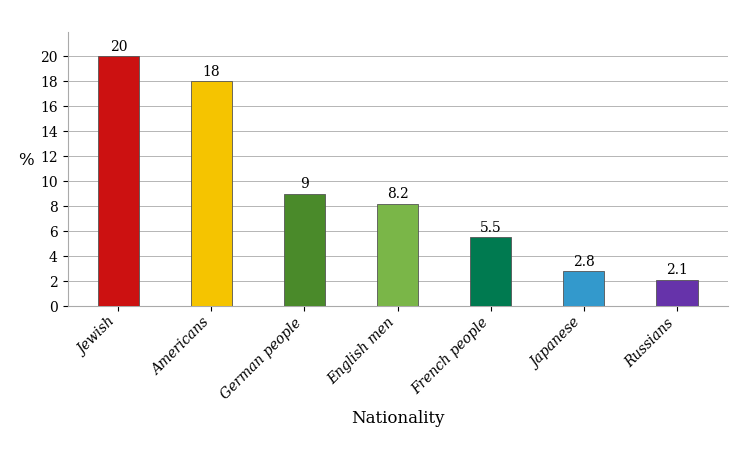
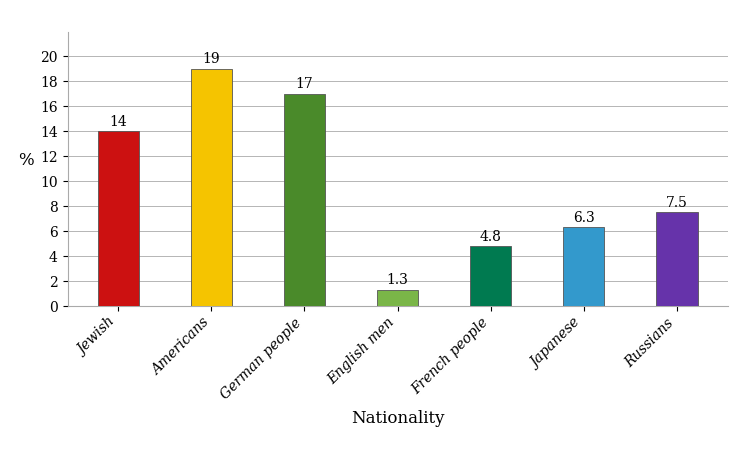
Jewish: 20 -> 14
Americans: 18 -> 19
German people: 9 -> 17
English men: 8.2 -> 1.3
French people: 5.5 -> 4.8
Japanese: 2.8 -> 6.3
Russians: 2.1 -> 7.5
